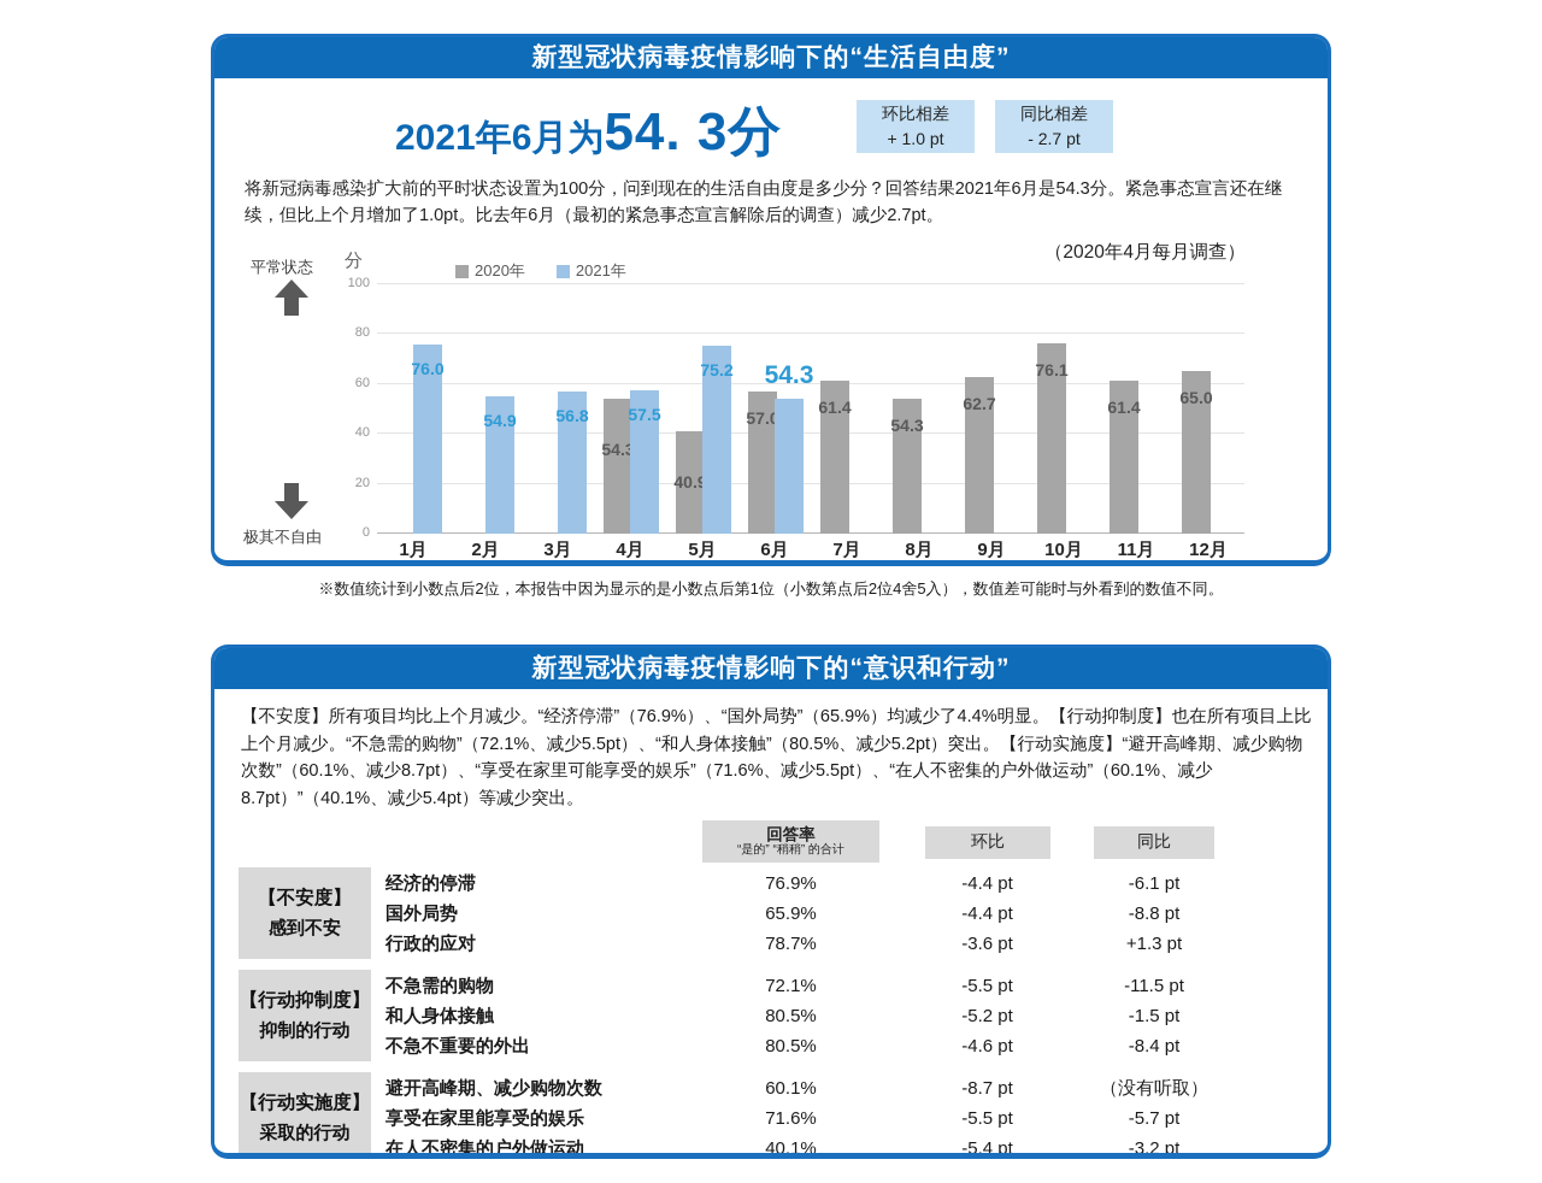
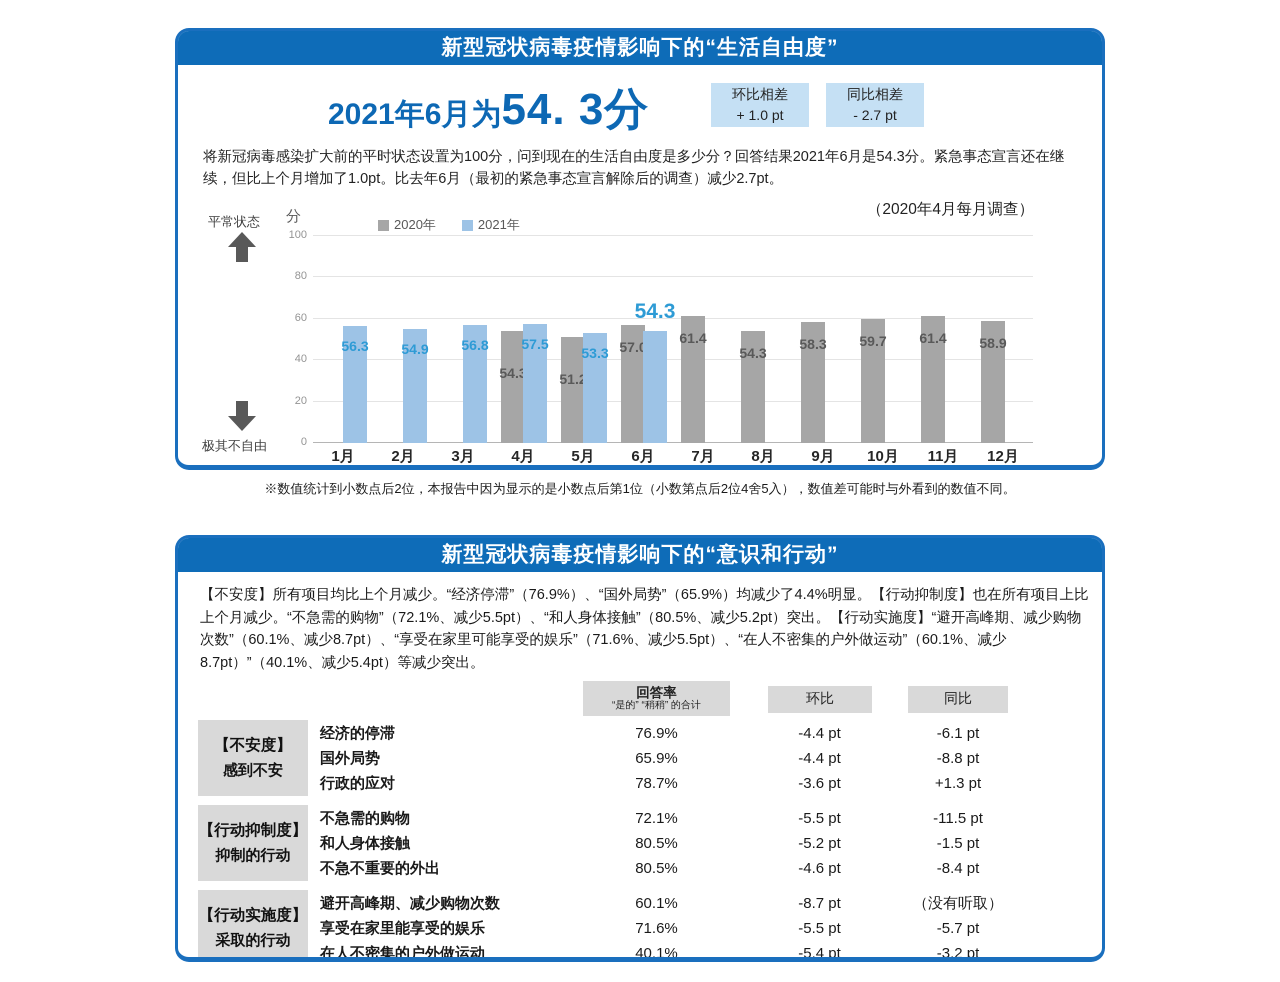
2021年/1月: 76.0 -> 56.3
2020年/5月: 40.9 -> 51.2
2021年/5月: 75.2 -> 53.3
2020年/9月: 62.7 -> 58.3
2020年/10月: 76.1 -> 59.7
2020年/12月: 65.0 -> 58.9
